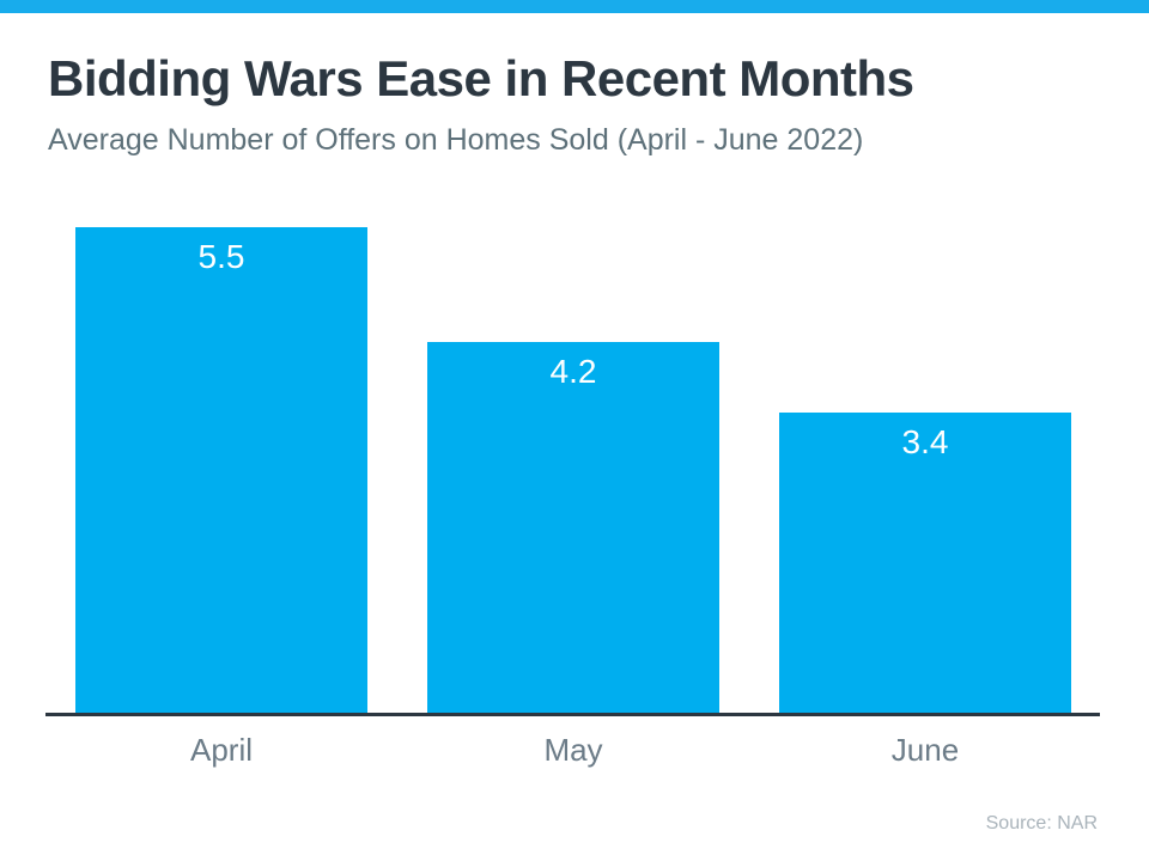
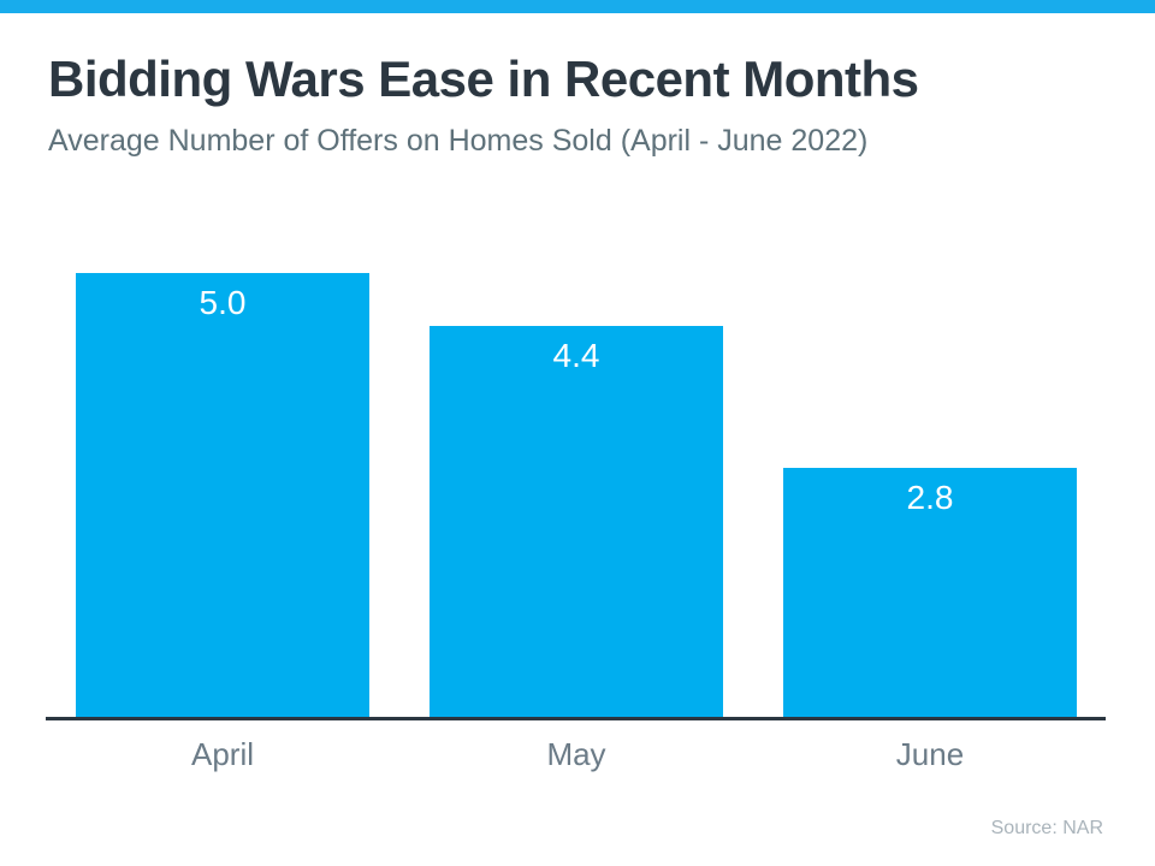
April: 5.5 -> 5.0
May: 4.2 -> 4.4
June: 3.4 -> 2.8
